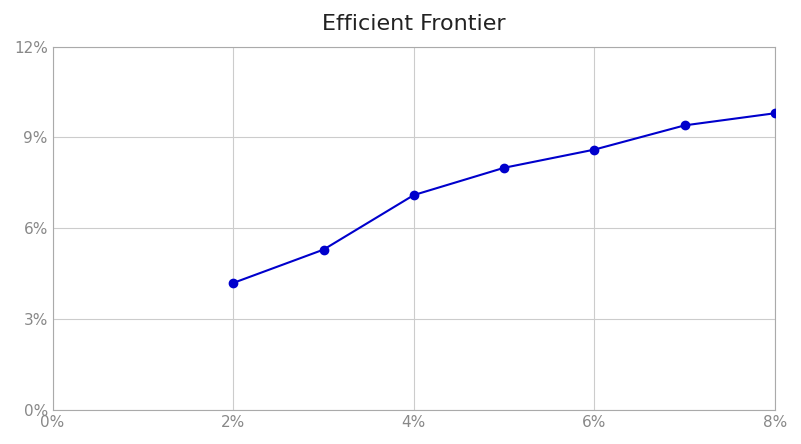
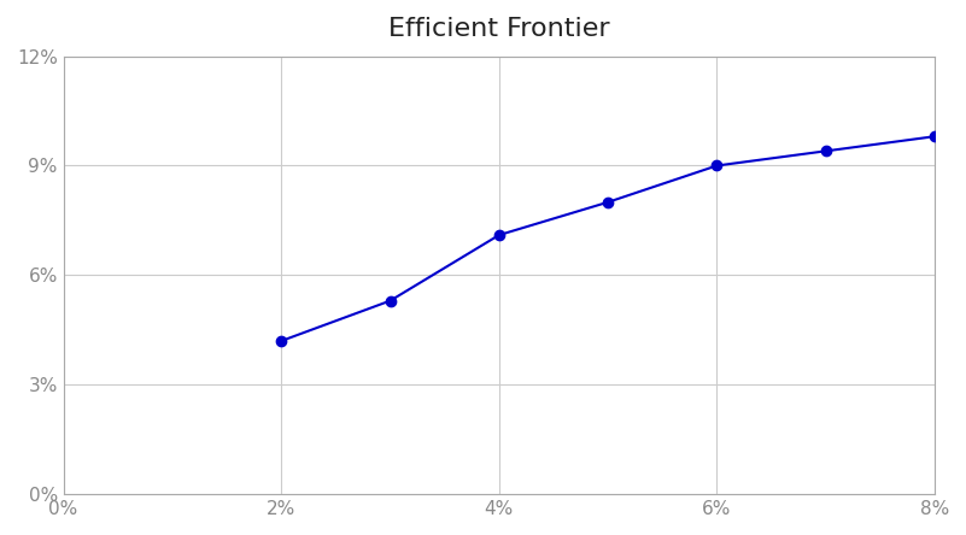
6%: 8.6% -> 9.0%
